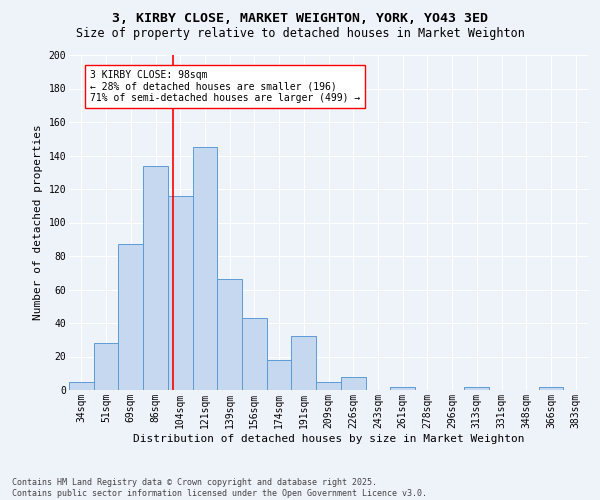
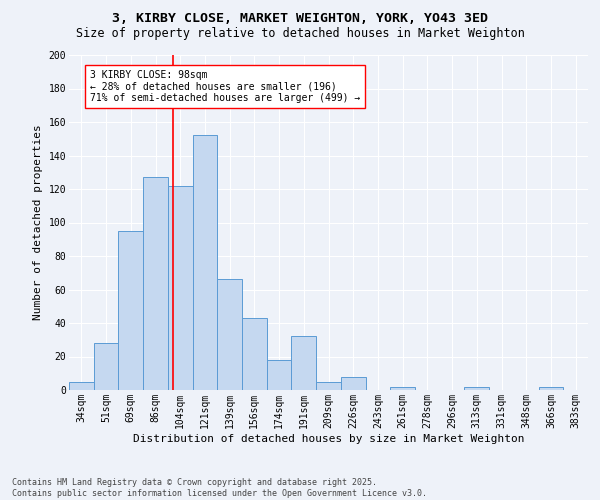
69sqm: 87 -> 95
86sqm: 134 -> 127
104sqm: 116 -> 122
121sqm: 145 -> 152
